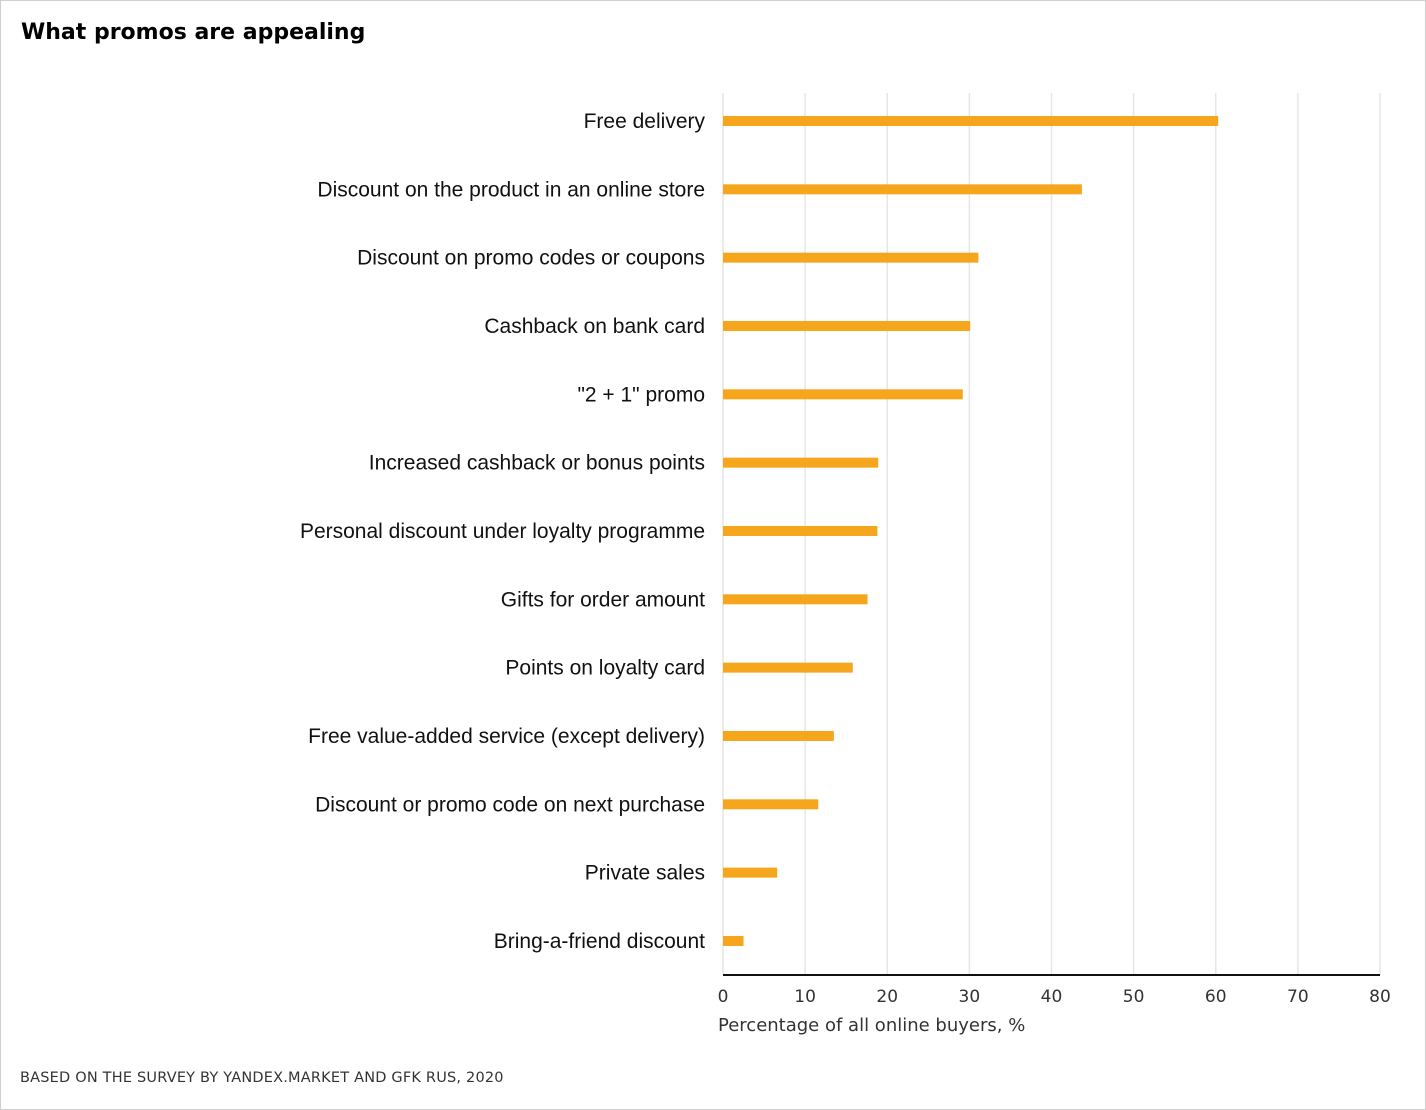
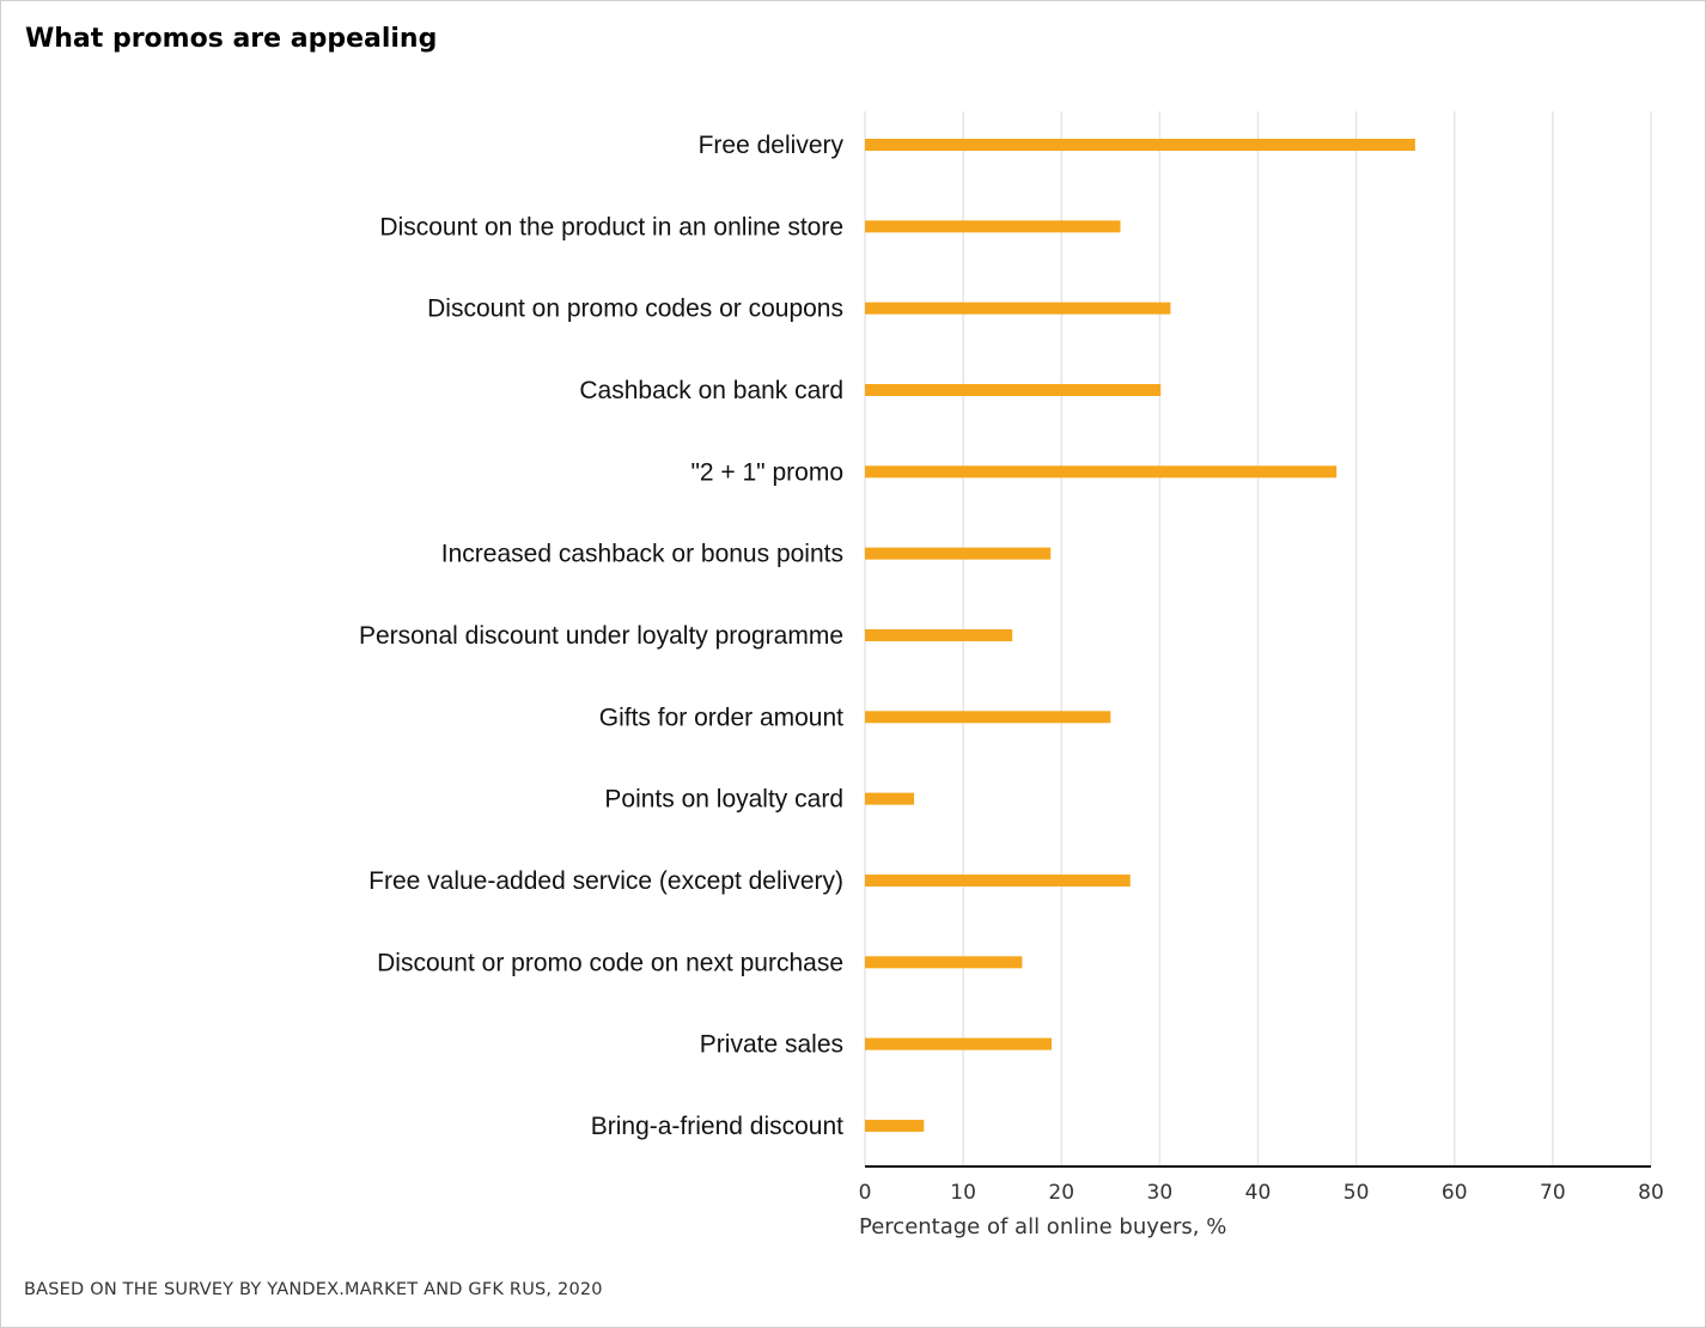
Free delivery: 60 -> 56
Discount on the product in an online store: 44 -> 26
"2 + 1" promo: 29 -> 48
Personal discount under loyalty programme: 19 -> 15
Gifts for order amount: 18 -> 25
Points on loyalty card: 16 -> 5
Free value-added service (except delivery): 14 -> 27
Discount or promo code on next purchase: 12 -> 16
Private sales: 7 -> 19
Bring-a-friend discount: 2 -> 6
